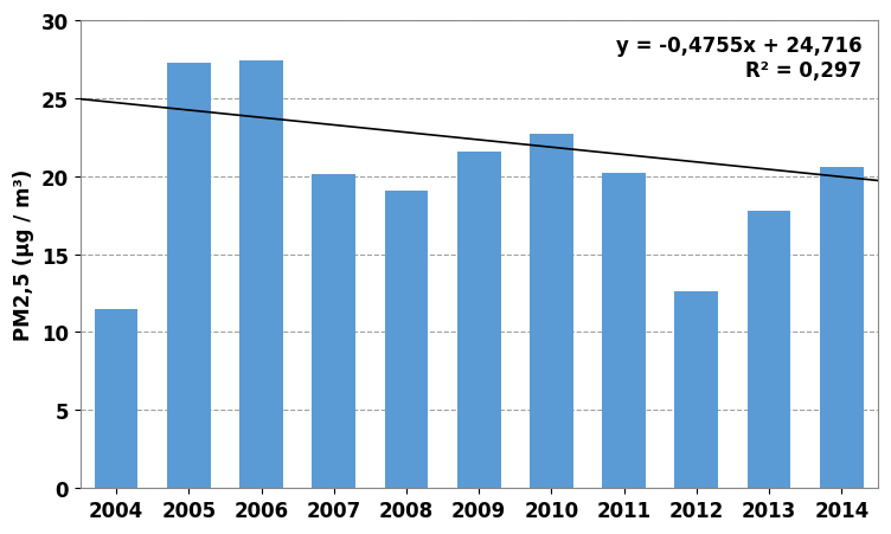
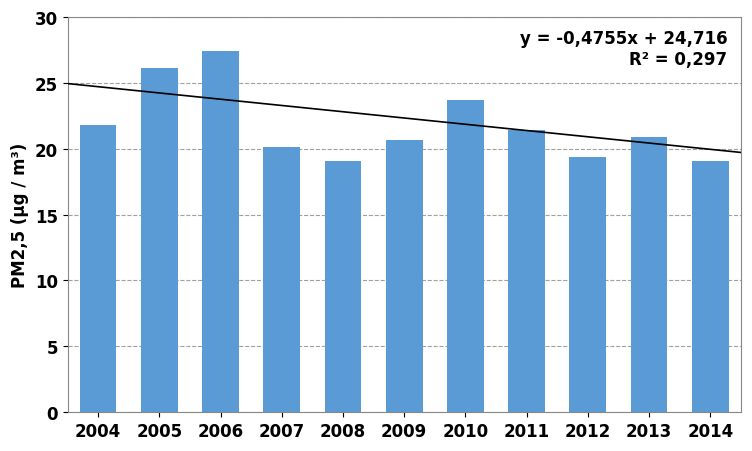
2004: 11.5 -> 21.8
2005: 27.3 -> 26.1
2009: 21.6 -> 20.7
2010: 22.7 -> 23.7
2011: 20.2 -> 21.4
2012: 12.6 -> 19.4
2013: 17.8 -> 20.9
2014: 20.6 -> 19.1
